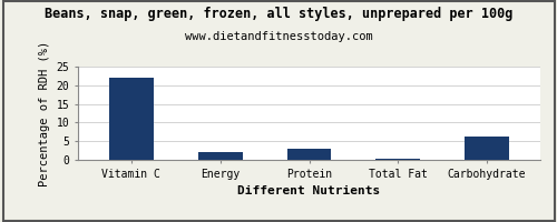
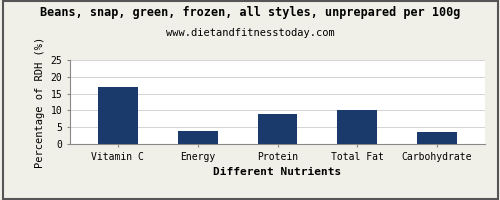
Vitamin C: 22.0 -> 17.0
Energy: 2.0 -> 4.0
Protein: 3.0 -> 9.0
Total Fat: 0.2 -> 10.0
Carbohydrate: 6.2 -> 3.5
